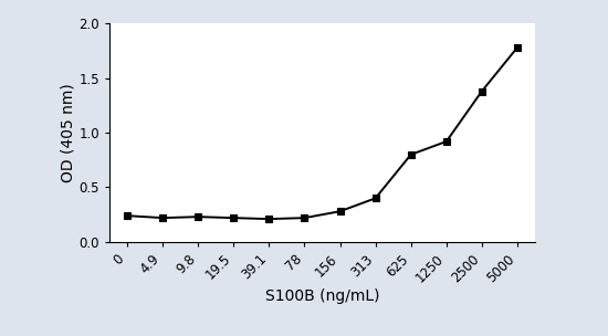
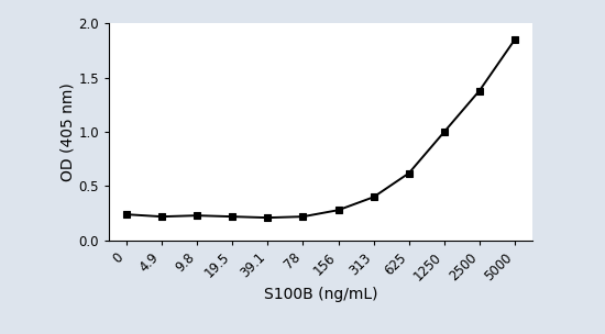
625: 0.80 -> 0.62
1250: 0.92 -> 1.00
5000: 1.78 -> 1.85
